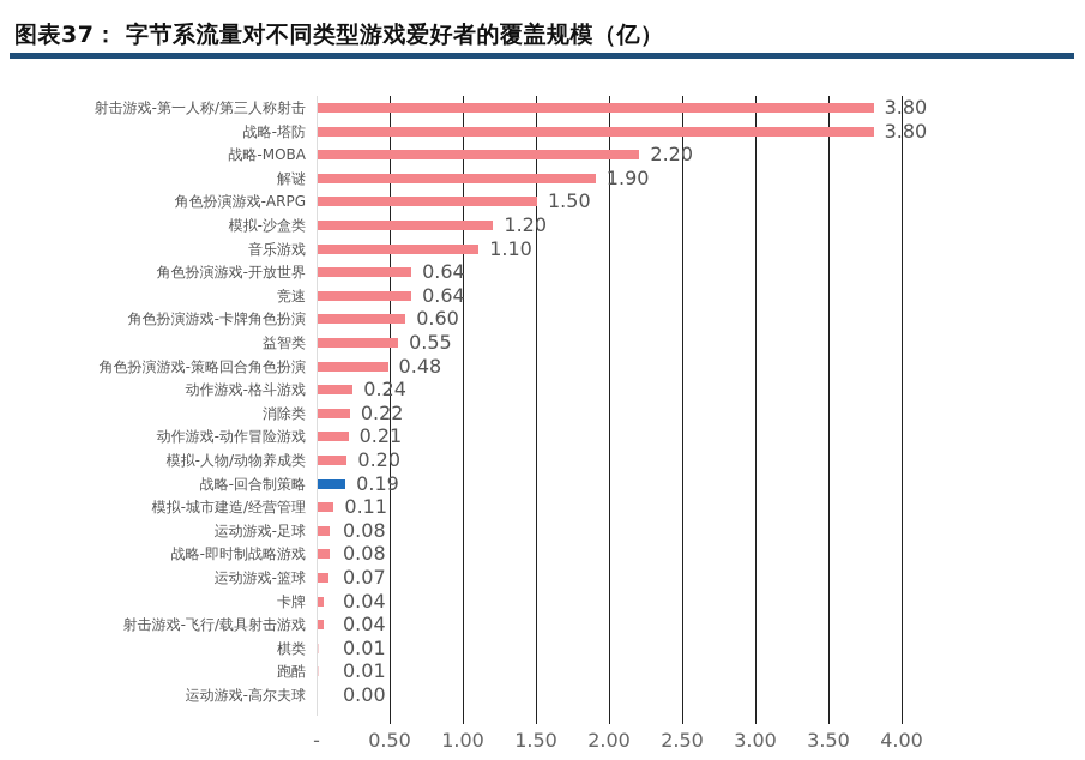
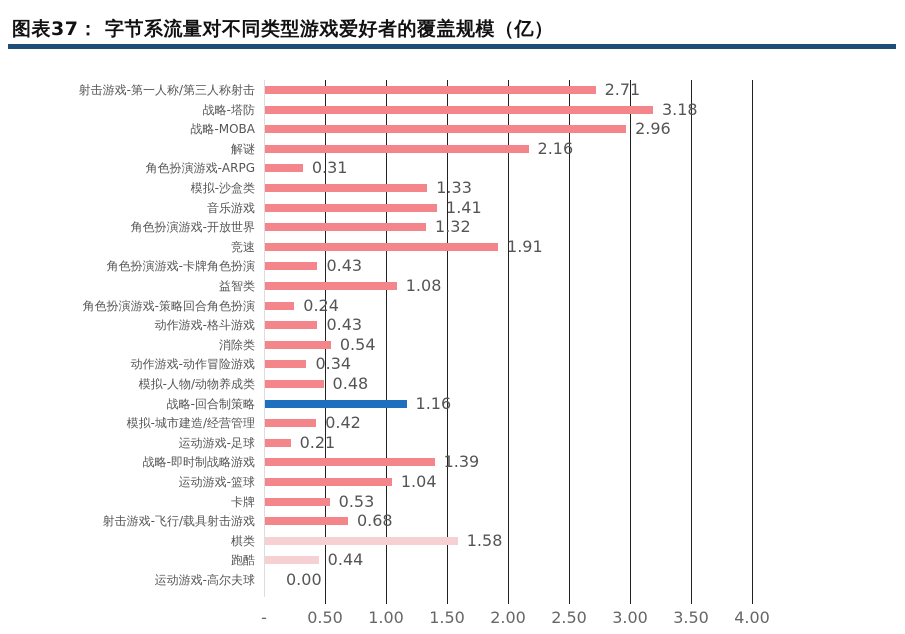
射击游戏-第一人称/第三人称射击: 3.80 -> 2.71
战略-塔防: 3.80 -> 3.18
战略-MOBA: 2.20 -> 2.96
解谜: 1.90 -> 2.16
角色扮演游戏-ARPG: 1.50 -> 0.31
模拟-沙盒类: 1.20 -> 1.33
音乐游戏: 1.10 -> 1.41
角色扮演游戏-开放世界: 0.64 -> 1.32
竞速: 0.64 -> 1.91
角色扮演游戏-卡牌角色扮演: 0.60 -> 0.43
益智类: 0.55 -> 1.08
角色扮演游戏-策略回合角色扮演: 0.48 -> 0.24
动作游戏-格斗游戏: 0.24 -> 0.43
消除类: 0.22 -> 0.54
动作游戏-动作冒险游戏: 0.21 -> 0.34
模拟-人物/动物养成类: 0.20 -> 0.48
战略-回合制策略: 0.19 -> 1.16
模拟-城市建造/经营管理: 0.11 -> 0.42
运动游戏-足球: 0.08 -> 0.21
战略-即时制战略游戏: 0.08 -> 1.39
运动游戏-篮球: 0.07 -> 1.04
卡牌: 0.04 -> 0.53
射击游戏-飞行/载具射击游戏: 0.04 -> 0.68
棋类: 0.01 -> 1.58
跑酷: 0.01 -> 0.44
